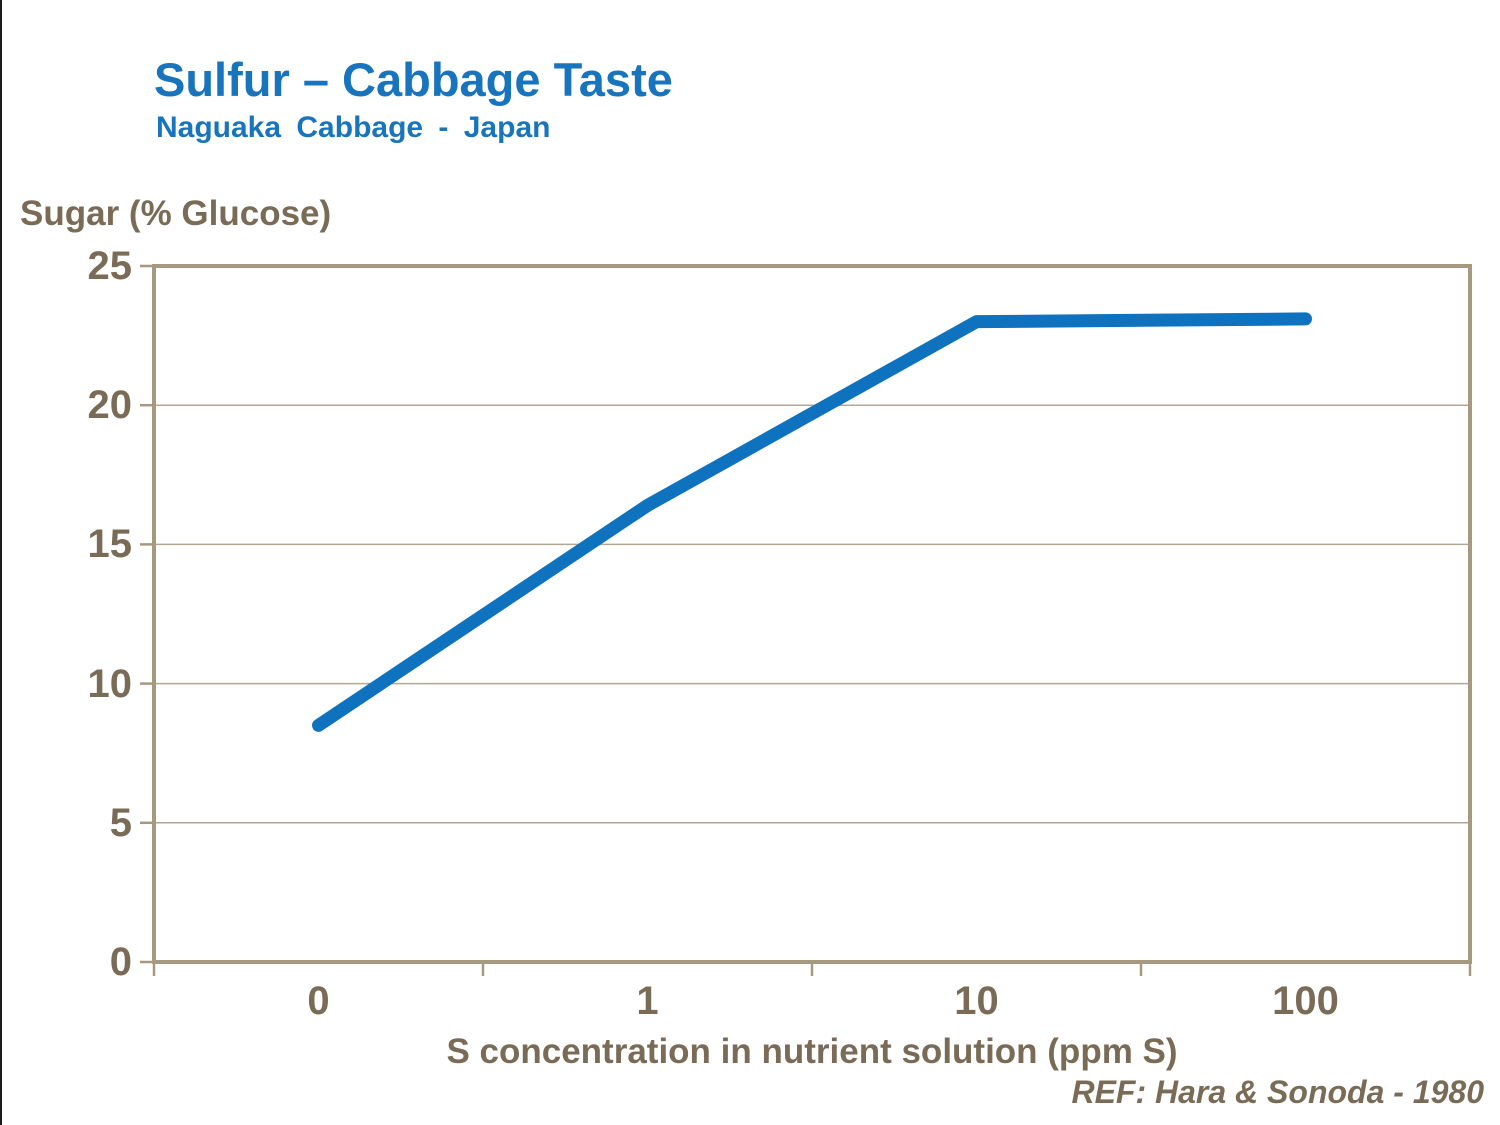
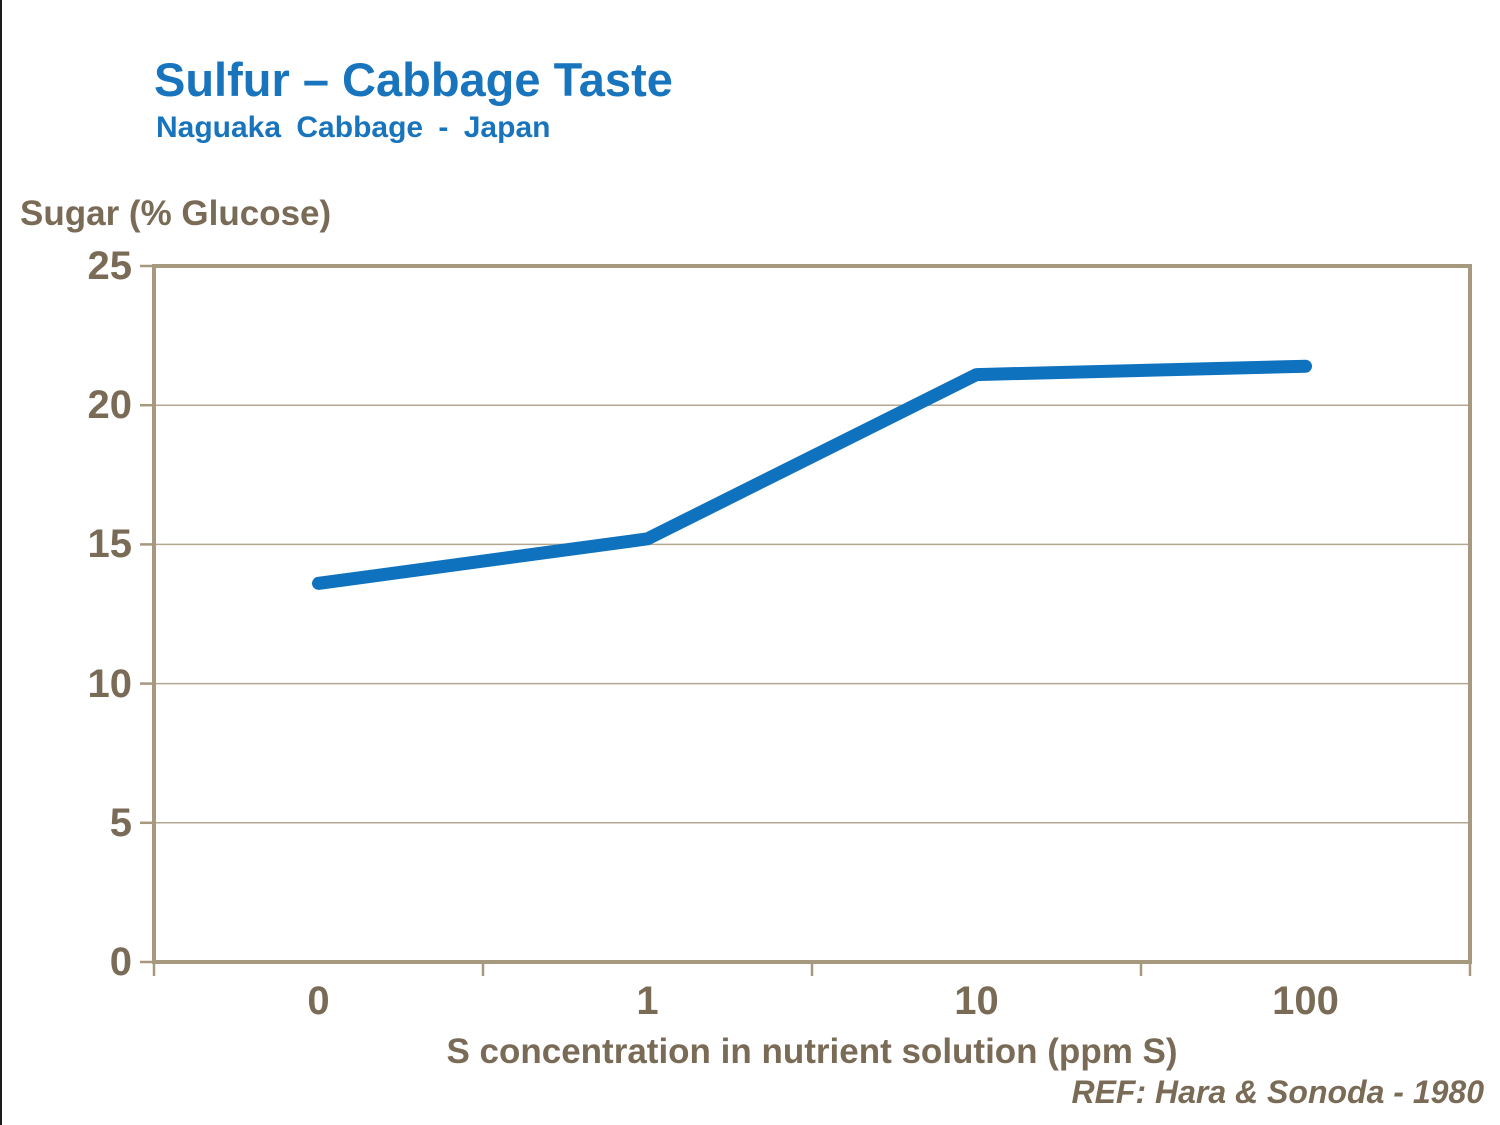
0: 8.5 -> 13.6
1: 16.4 -> 15.2
10: 23.0 -> 21.1
100: 23.1 -> 21.4
